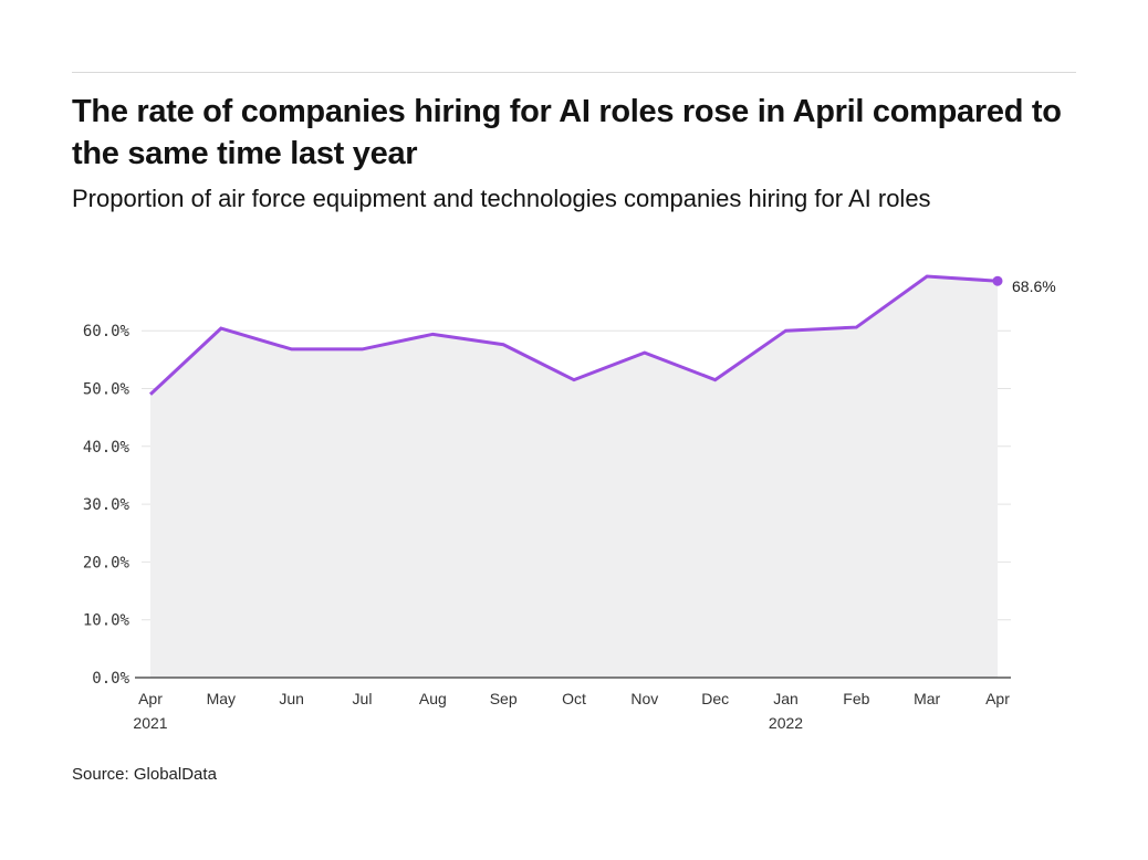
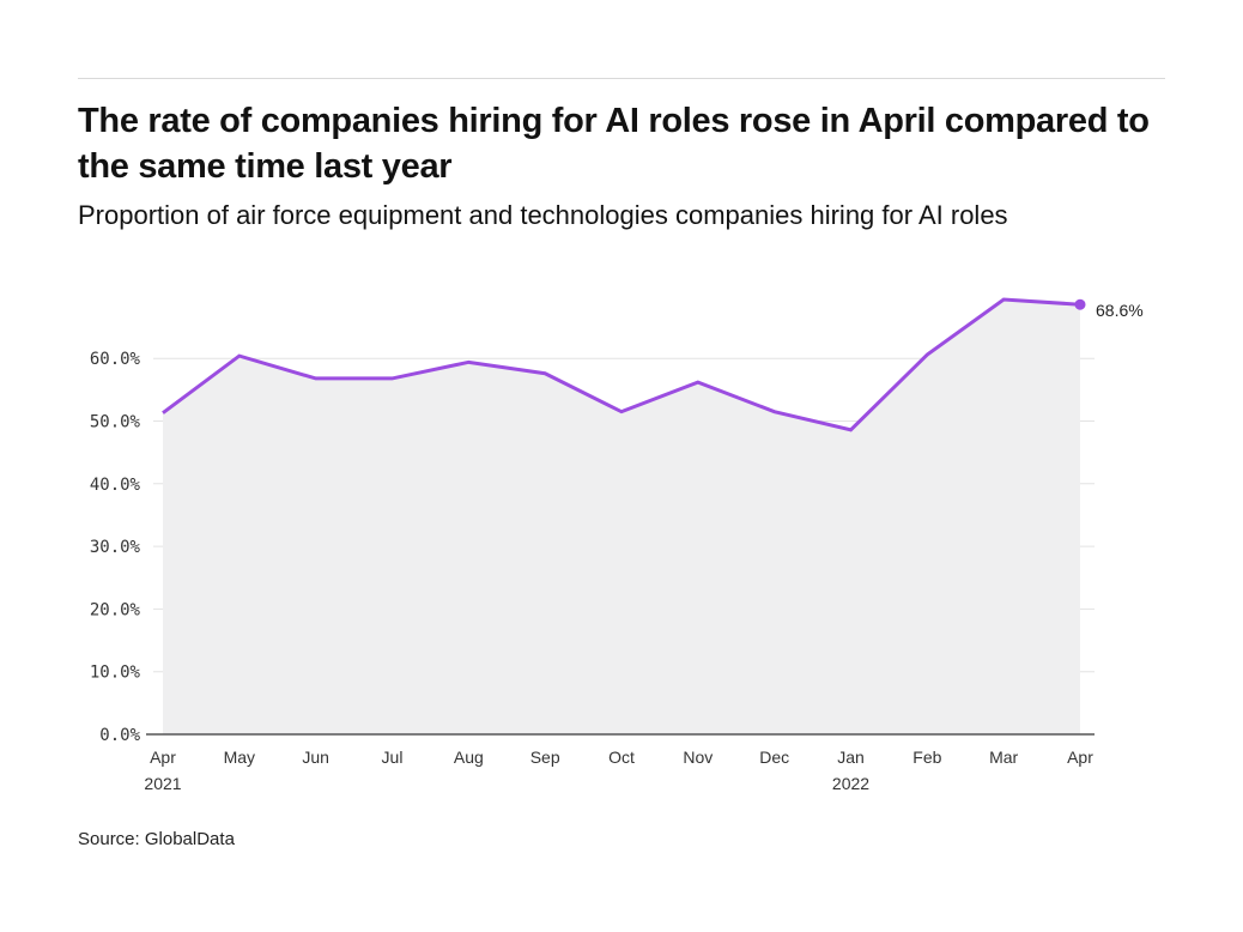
Apr 2021: 49% -> 51%
Jan 2022: 60% -> 49%
